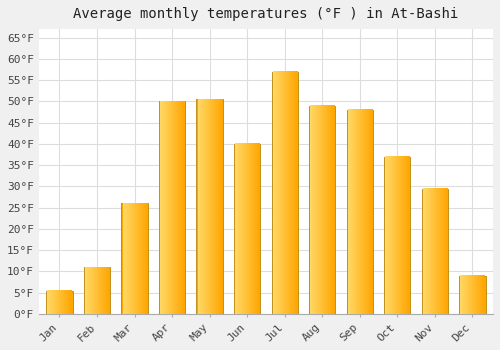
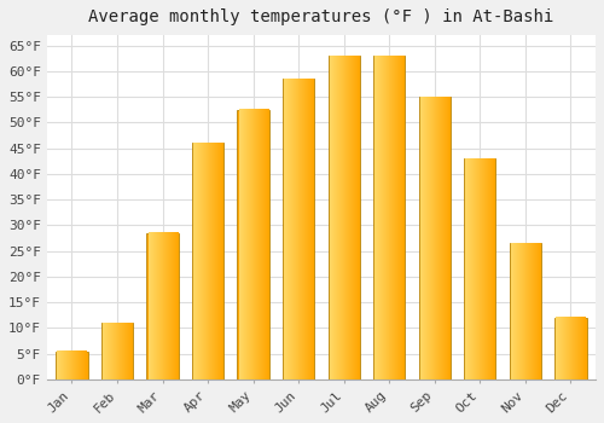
Mar: 26.0°F -> 28.5°F
Apr: 50.0°F -> 46.0°F
May: 50.5°F -> 52.5°F
Jun: 40.0°F -> 58.5°F
Jul: 57.0°F -> 63.0°F
Aug: 49.0°F -> 63.0°F
Sep: 48.0°F -> 55.0°F
Oct: 37.0°F -> 43.0°F
Nov: 29.5°F -> 26.5°F
Dec: 9.0°F -> 12.0°F
